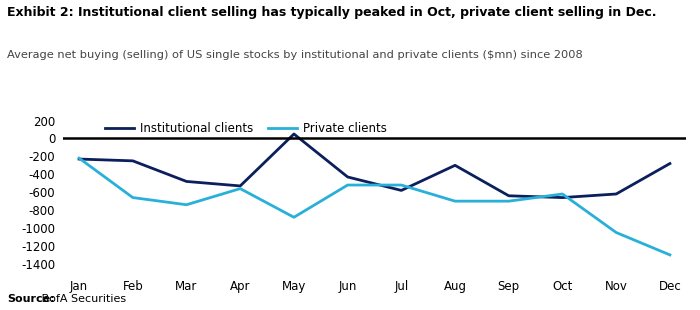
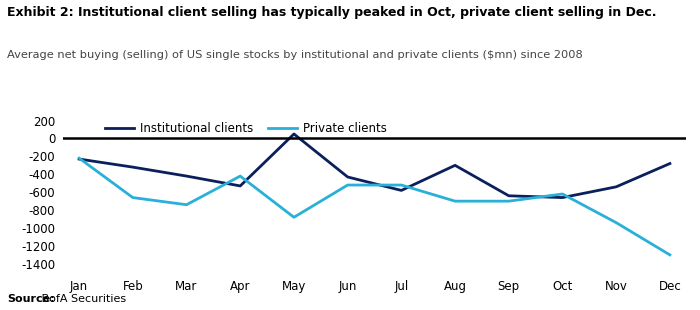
Institutional clients/Feb: -250 -> -320
Institutional clients/Mar: -480 -> -420
Private clients/Apr: -560 -> -420
Institutional clients/Nov: -620 -> -540
Private clients/Nov: -1050 -> -940
